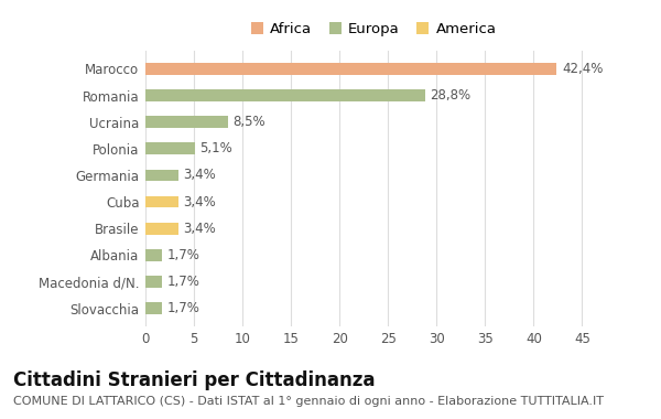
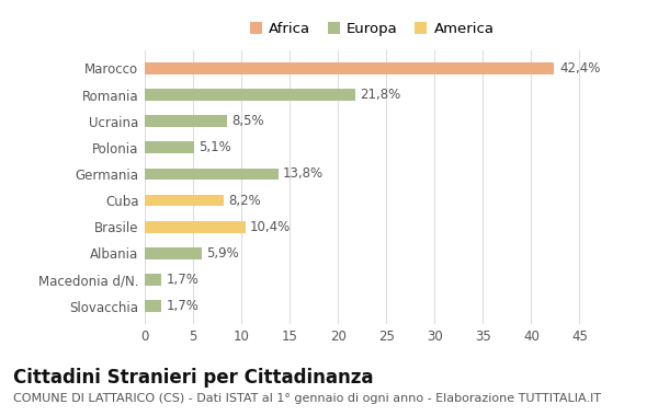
Romania: 28,8% -> 21,8%
Germania: 3,4% -> 13,8%
Cuba: 3,4% -> 8,2%
Brasile: 3,4% -> 10,4%
Albania: 1,7% -> 5,9%
